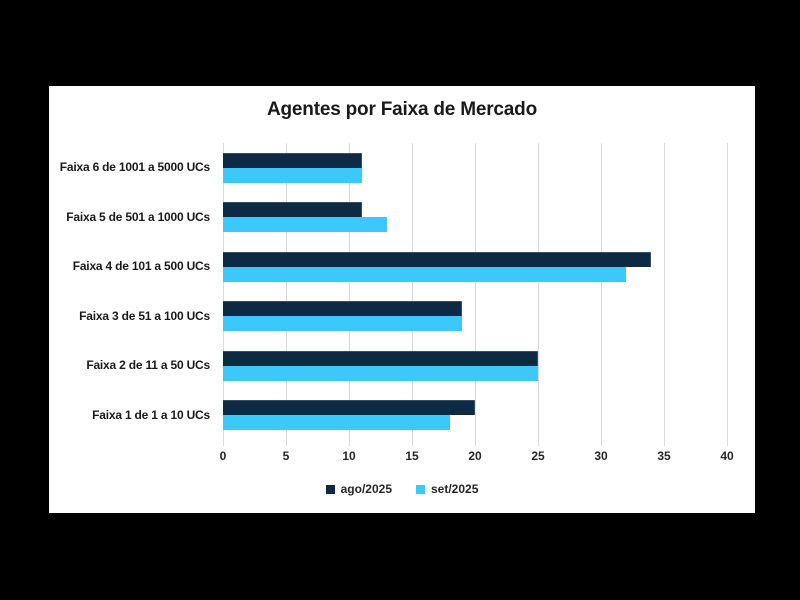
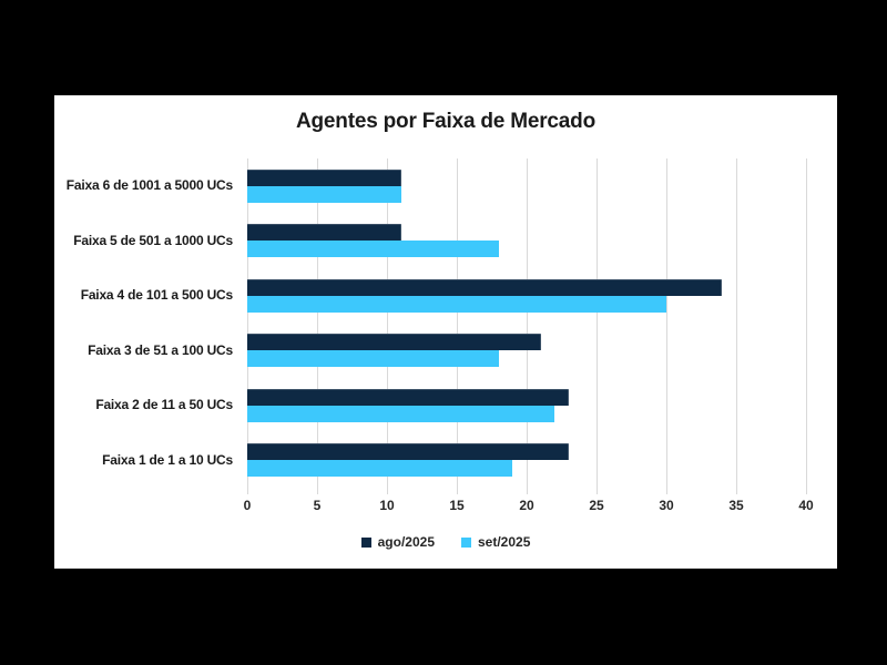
set/2025/Faixa 5 de 501 a 1000 UCs: 13 -> 18
set/2025/Faixa 4 de 101 a 500 UCs: 32 -> 30
ago/2025/Faixa 3 de 51 a 100 UCs: 19 -> 21
set/2025/Faixa 3 de 51 a 100 UCs: 19 -> 18
ago/2025/Faixa 2 de 11 a 50 UCs: 25 -> 23
set/2025/Faixa 2 de 11 a 50 UCs: 25 -> 22
ago/2025/Faixa 1 de 1 a 10 UCs: 20 -> 23
set/2025/Faixa 1 de 1 a 10 UCs: 18 -> 19
